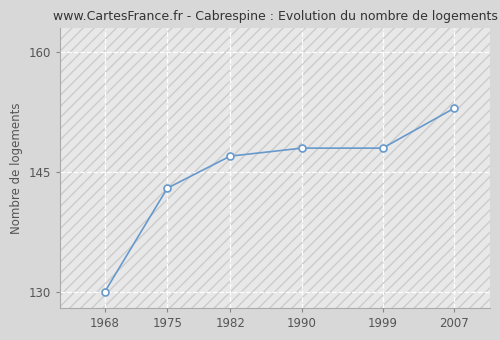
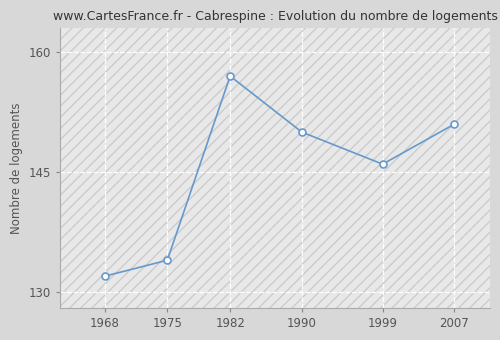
1968: 130 -> 132
1975: 143 -> 134
1982: 147 -> 157
1990: 148 -> 150
1999: 148 -> 146
2007: 153 -> 151
